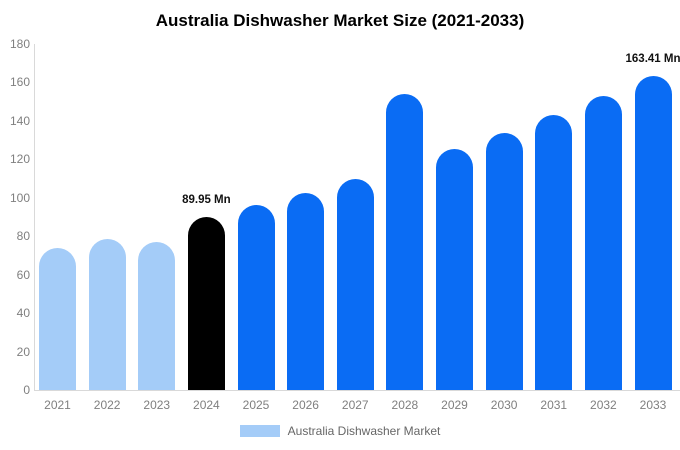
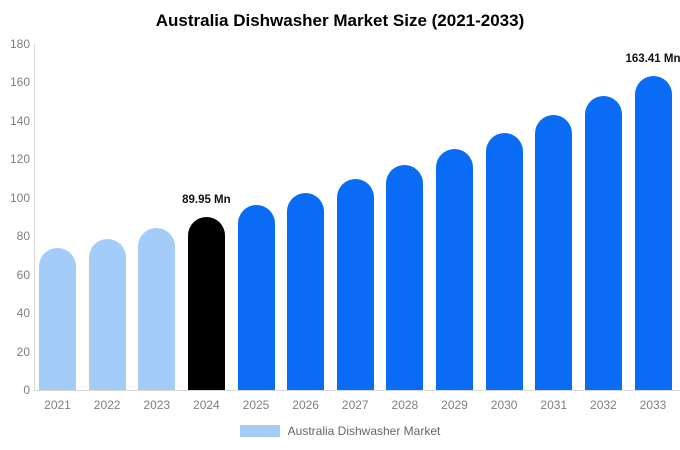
2023: 77 -> 84
2028: 154 -> 117
